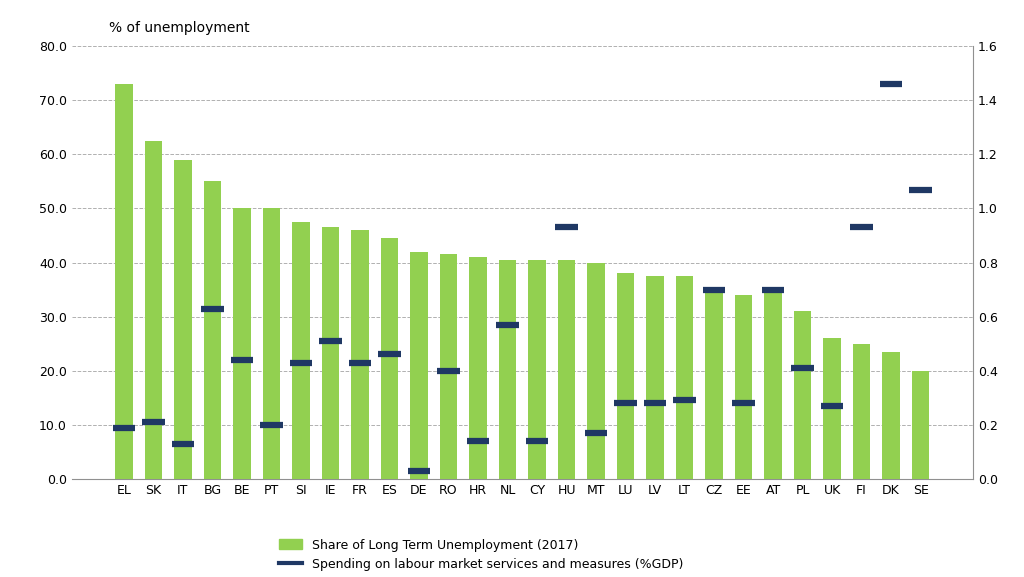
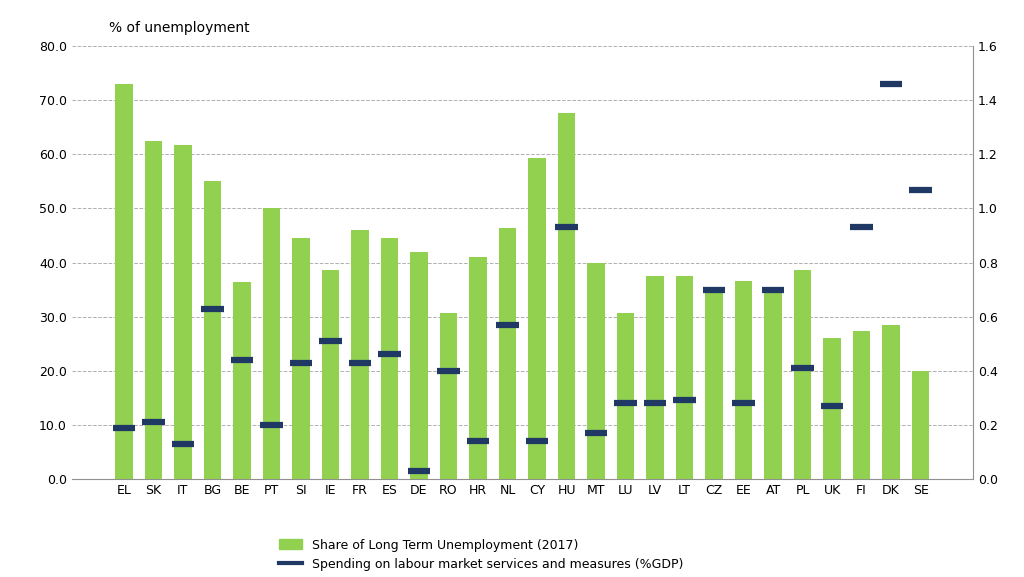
IT: 59.0 -> 61.8
BE: 50.0 -> 36.4
SI: 47.5 -> 44.6
IE: 46.5 -> 38.6
RO: 41.5 -> 30.6
NL: 40.5 -> 46.4
CY: 40.5 -> 59.4
HU: 40.5 -> 67.6
LU: 38.0 -> 30.6
EE: 34.0 -> 36.6
PL: 31.0 -> 38.6
FI: 25.0 -> 27.4
DK: 23.5 -> 28.4
